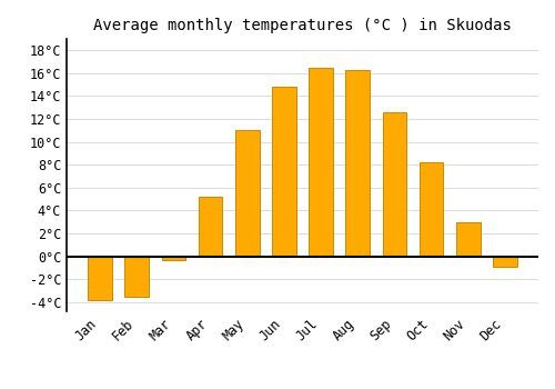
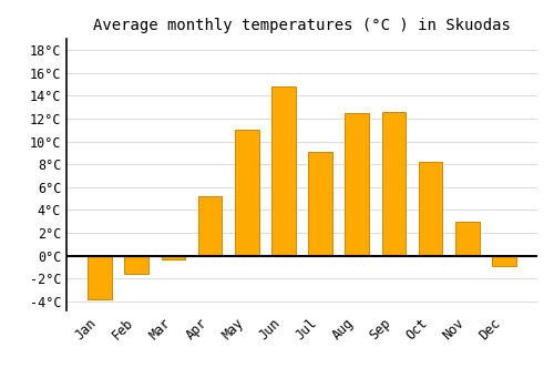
Feb: -3.5°C -> -1.6°C
Jul: 16.5°C -> 9.1°C
Aug: 16.3°C -> 12.5°C
